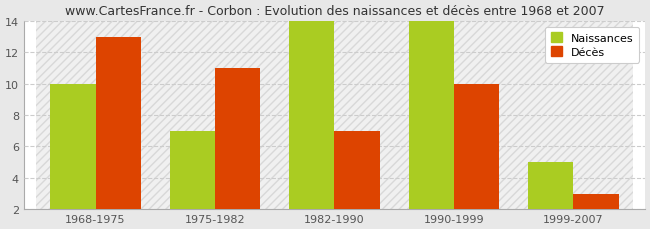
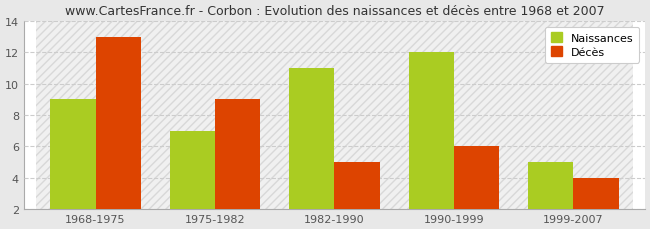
Naissances/1968-1975: 10 -> 9
Décès/1975-1982: 11 -> 9
Naissances/1982-1990: 14 -> 11
Décès/1982-1990: 7 -> 5
Naissances/1990-1999: 14 -> 12
Décès/1990-1999: 10 -> 6
Décès/1999-2007: 3 -> 4
